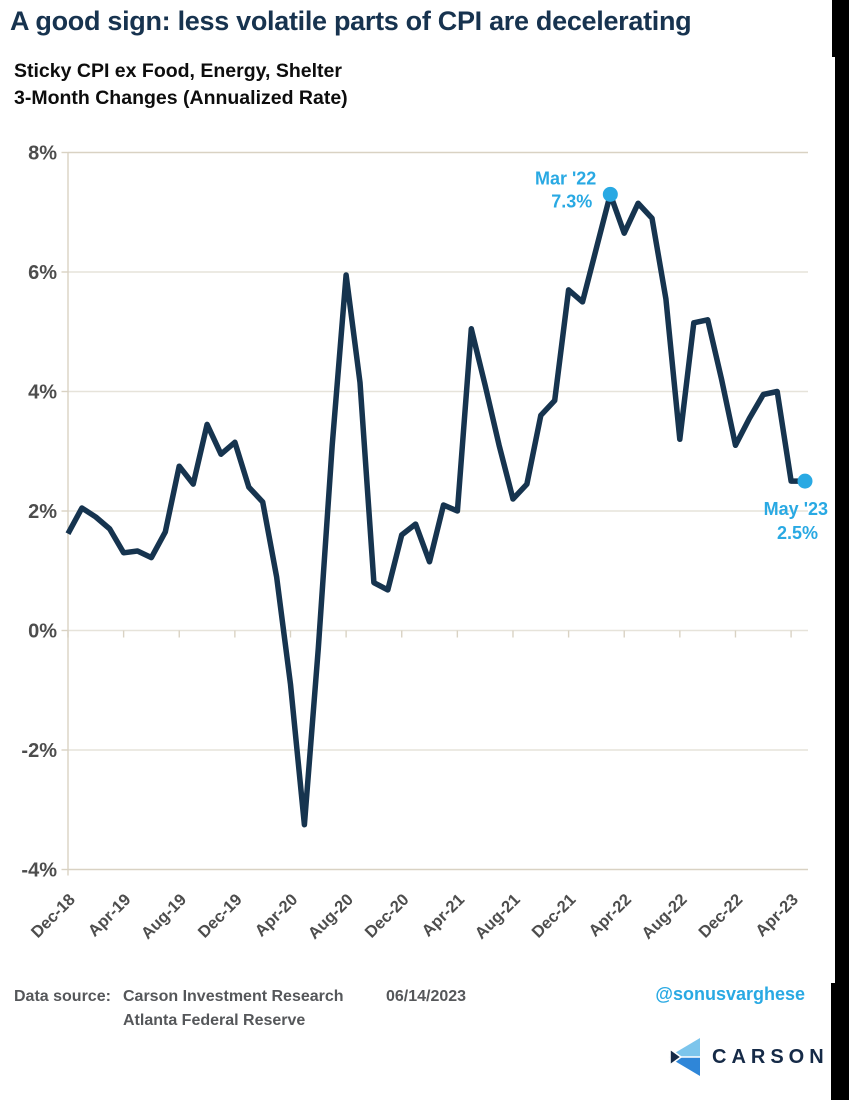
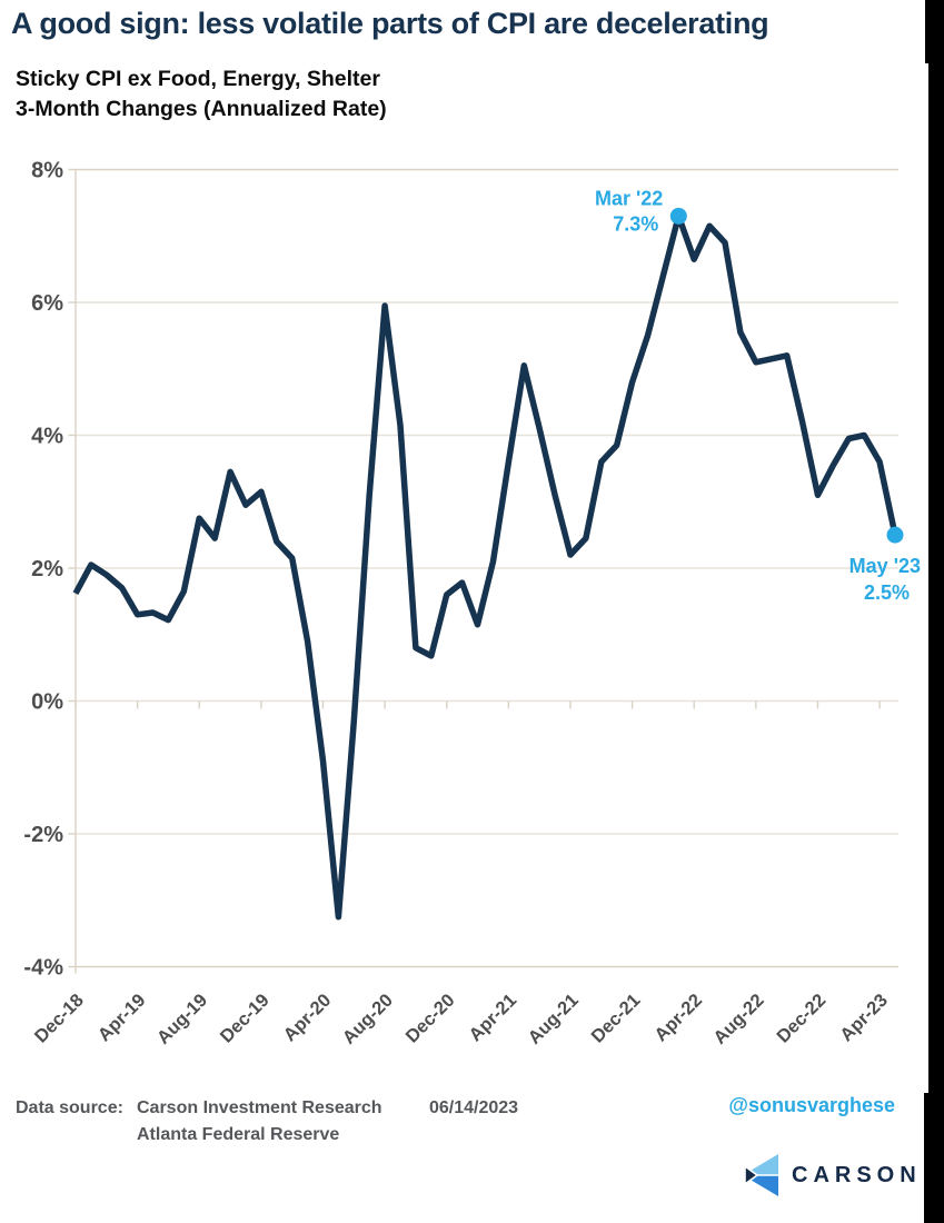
Apr-21: 2.0% -> 3.6%
Dec-21: 5.7% -> 4.8%
Aug-22: 3.2% -> 5.1%
Apr-23: 2.5% -> 3.6%
